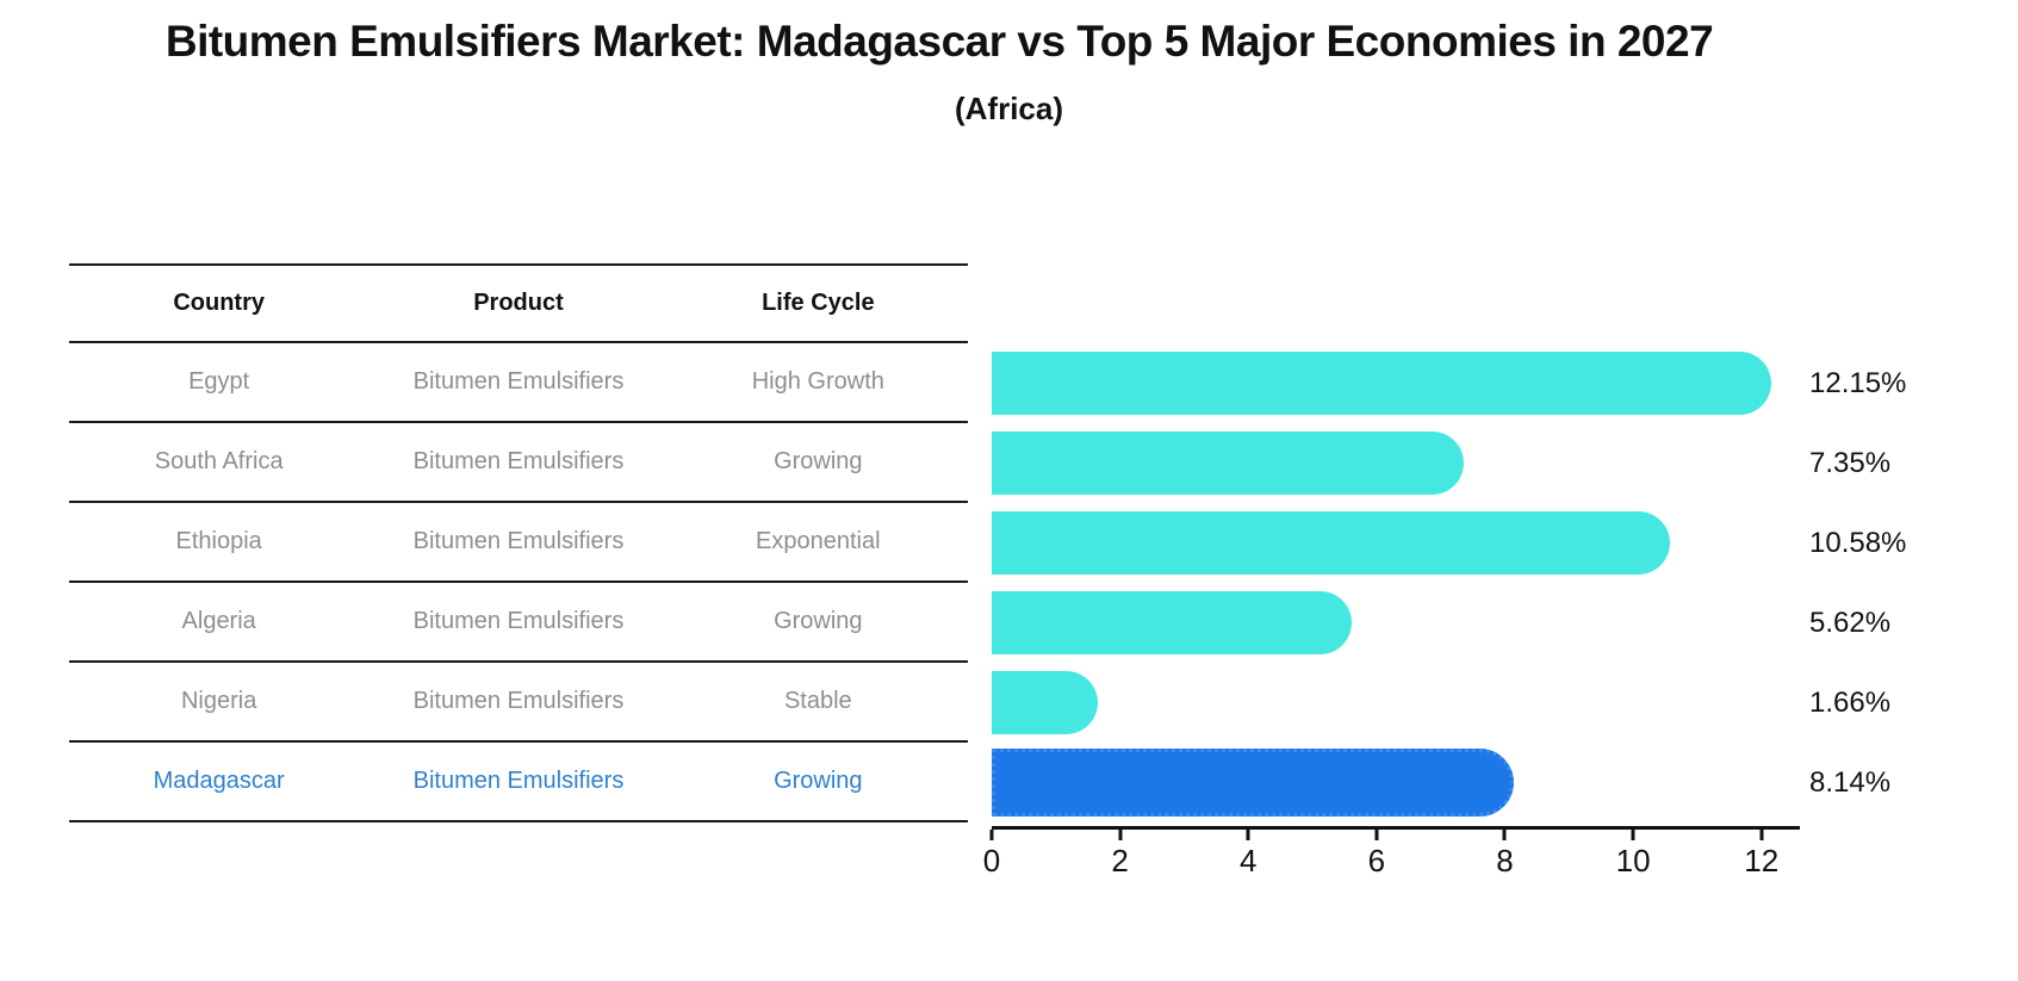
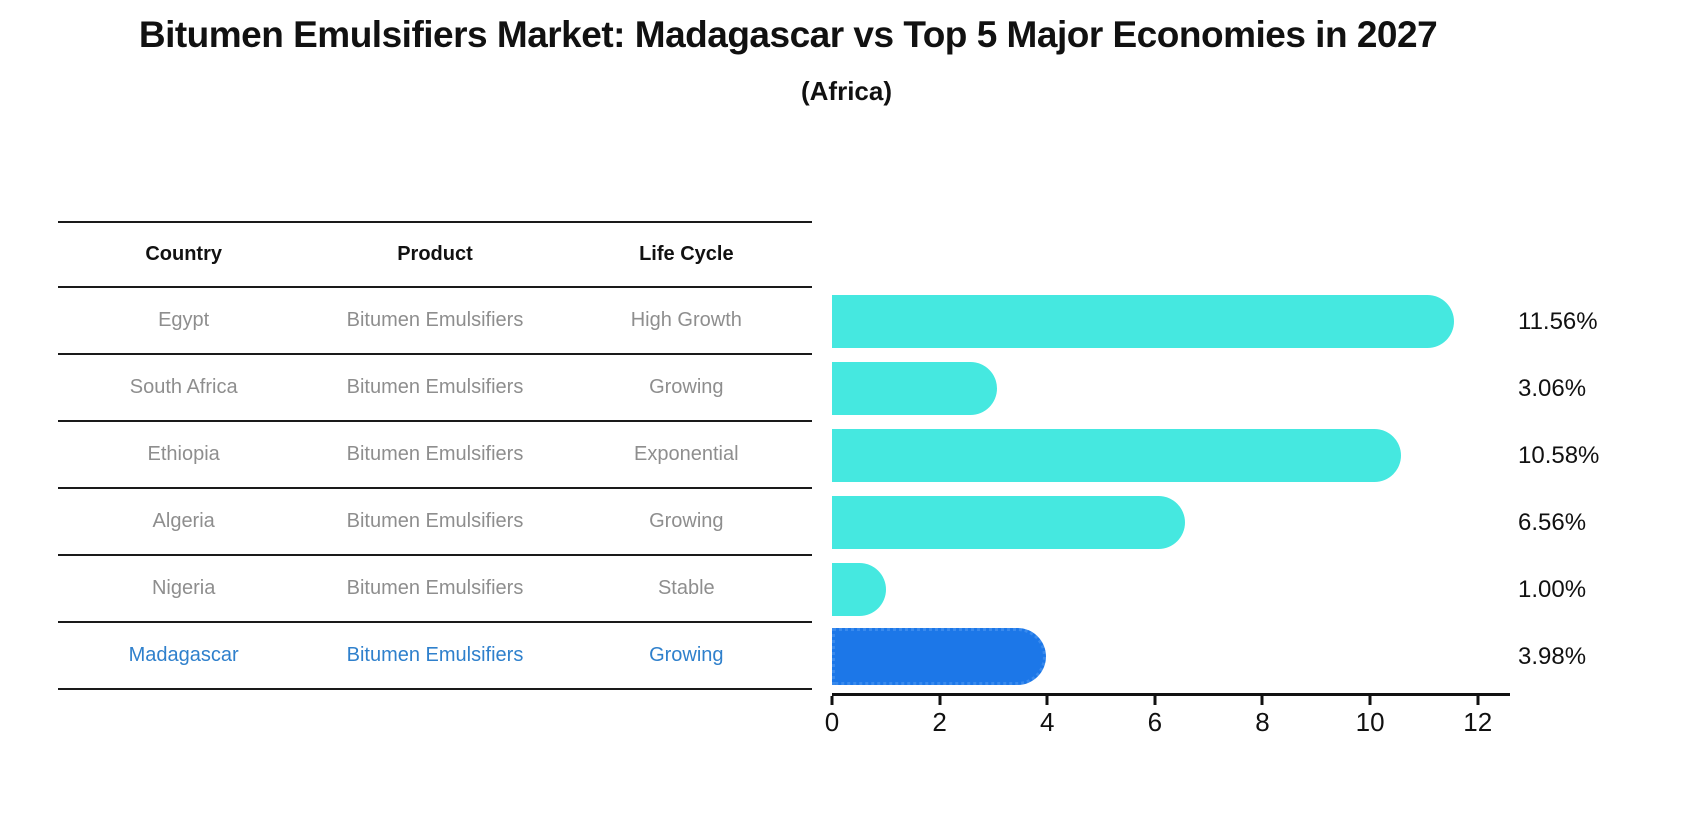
Egypt: 12.15% -> 11.56%
South Africa: 7.35% -> 3.06%
Algeria: 5.62% -> 6.56%
Nigeria: 1.66% -> 1.00%
Madagascar: 8.14% -> 3.98%
